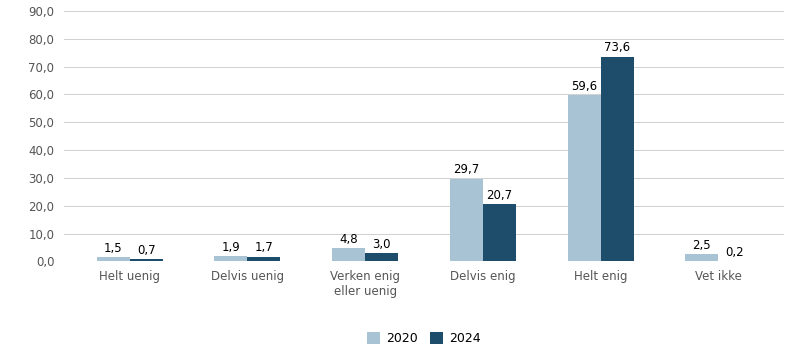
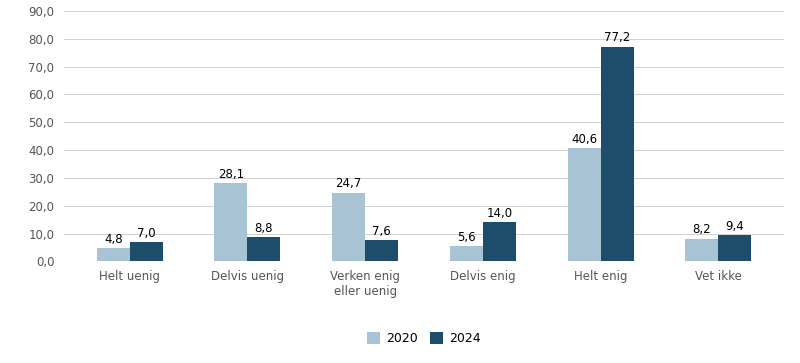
2020/Helt uenig: 1,5 -> 4,8
2024/Helt uenig: 0,7 -> 7,0
2020/Delvis uenig: 1,9 -> 28,1
2024/Delvis uenig: 1,7 -> 8,8
2020/Verken enig eller uenig: 4,8 -> 24,7
2024/Verken enig eller uenig: 3,0 -> 7,6
2020/Delvis enig: 29,7 -> 5,6
2024/Delvis enig: 20,7 -> 14,0
2020/Helt enig: 59,6 -> 40,6
2024/Helt enig: 73,6 -> 77,2
2020/Vet ikke: 2,5 -> 8,2
2024/Vet ikke: 0,2 -> 9,4
